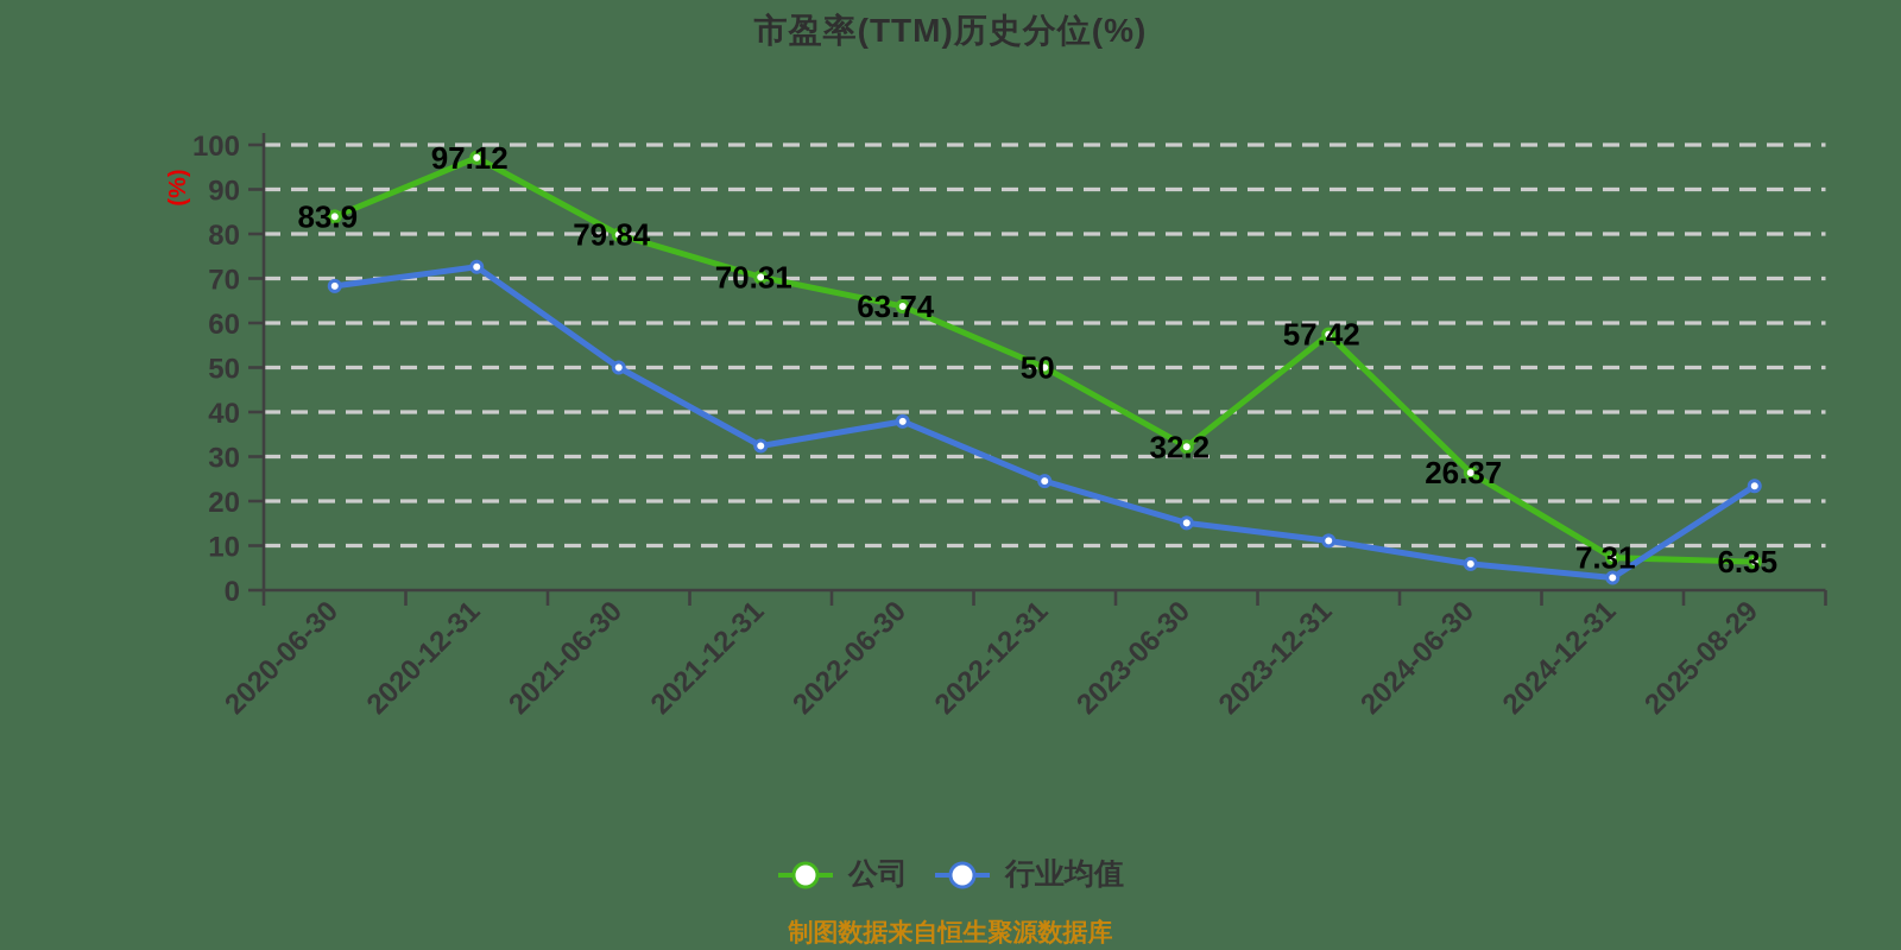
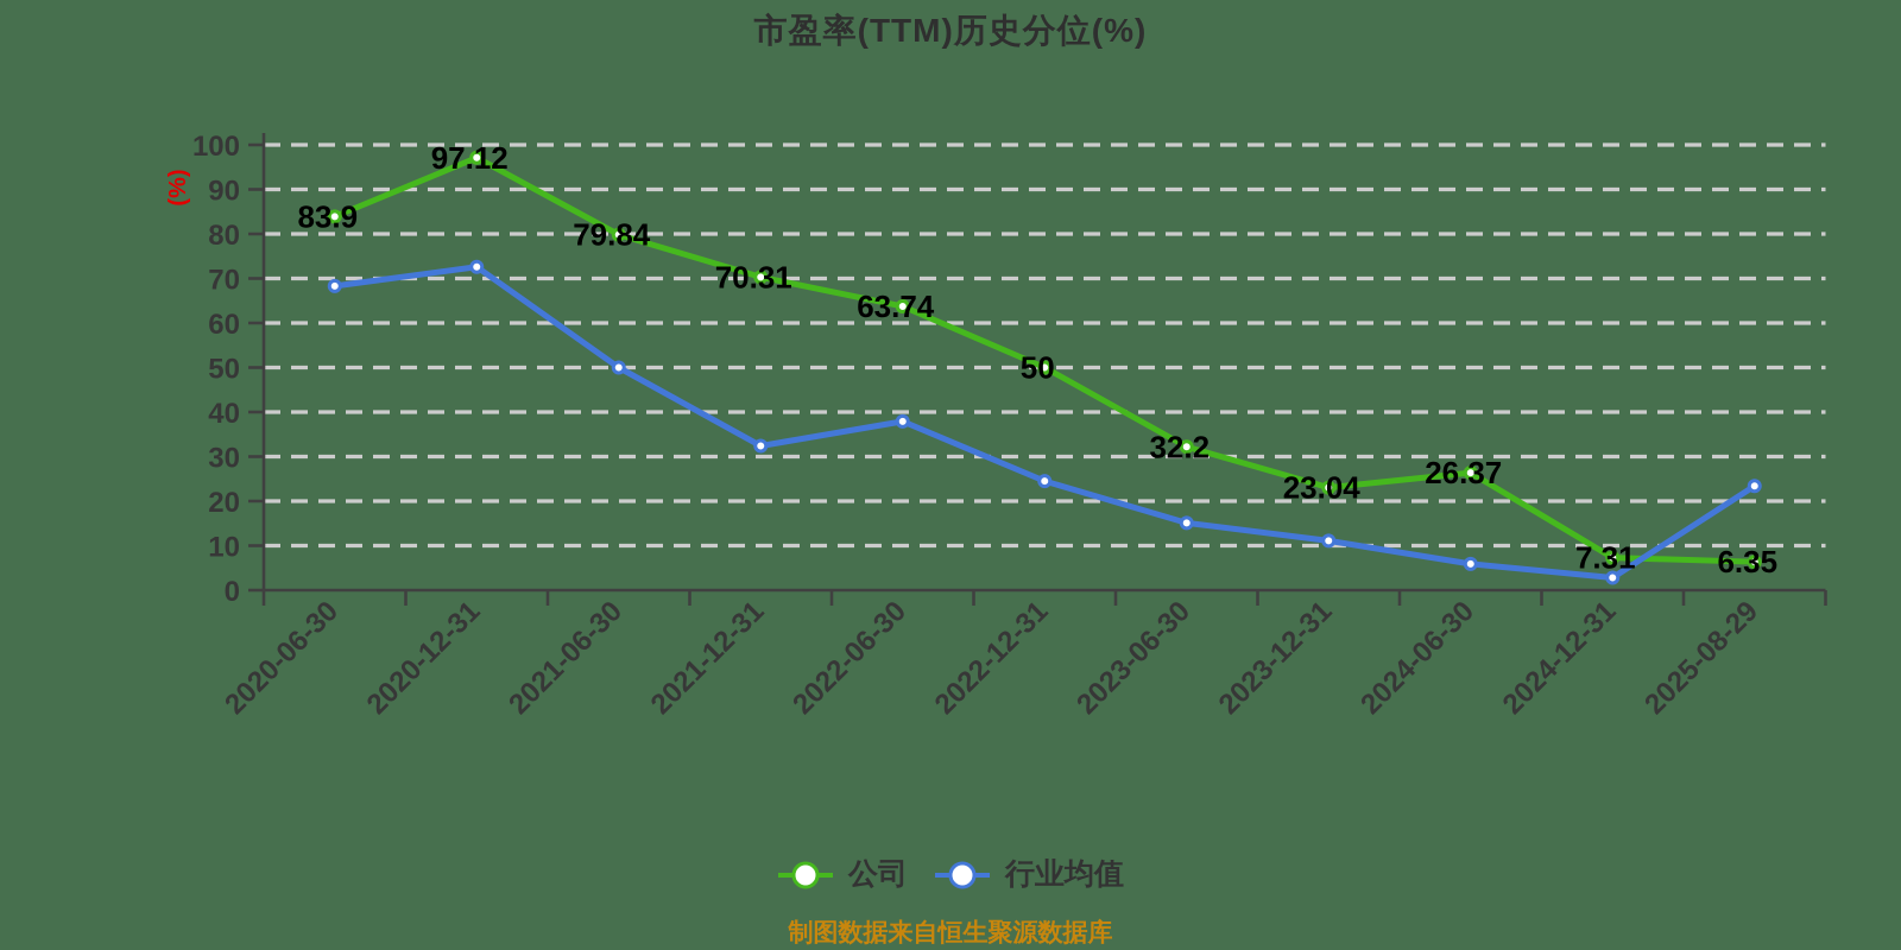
公司/2023-12-31: 57.42 -> 23.04
